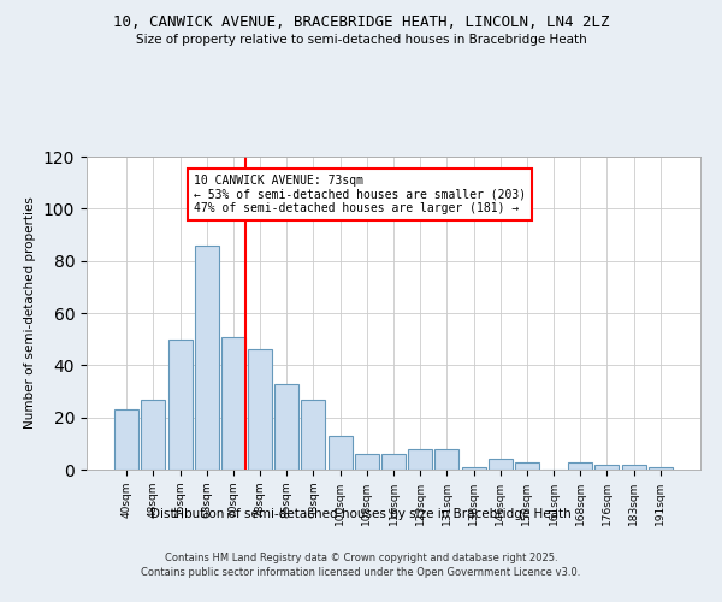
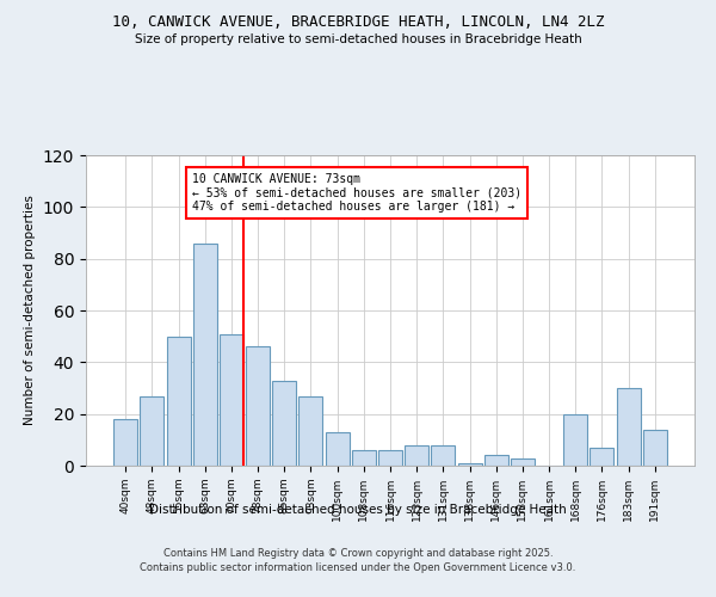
40sqm: 23 -> 18
168sqm: 3 -> 20
176sqm: 2 -> 7
183sqm: 2 -> 30
191sqm: 1 -> 14
